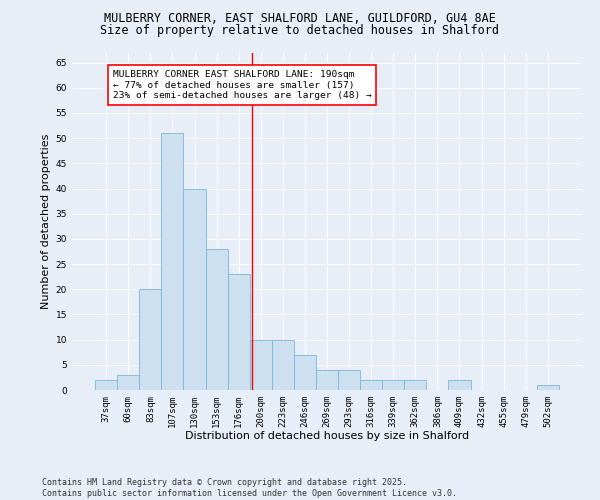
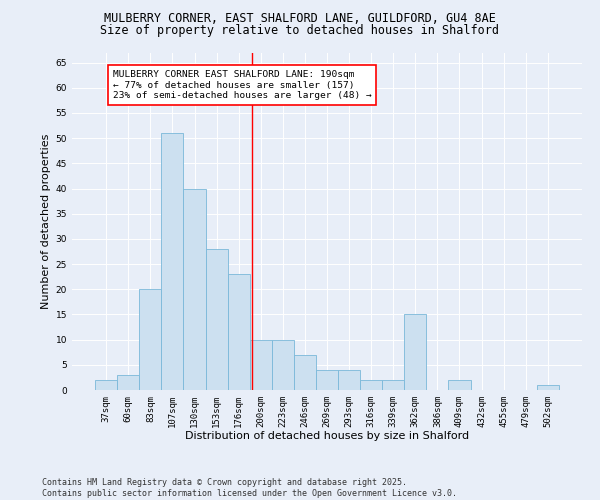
362sqm: 2 -> 15
